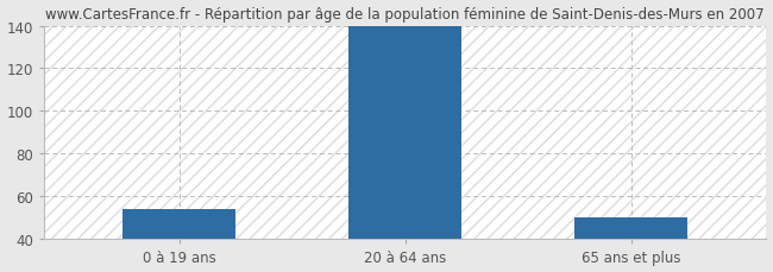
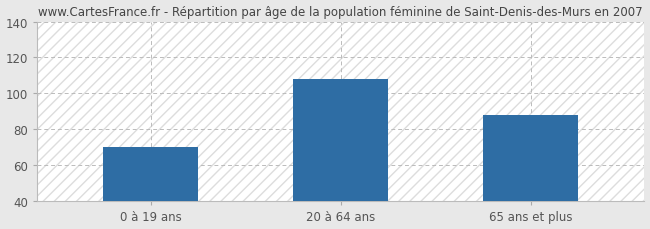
0 à 19 ans: 54 -> 70
20 à 64 ans: 140 -> 108
65 ans et plus: 50 -> 88
